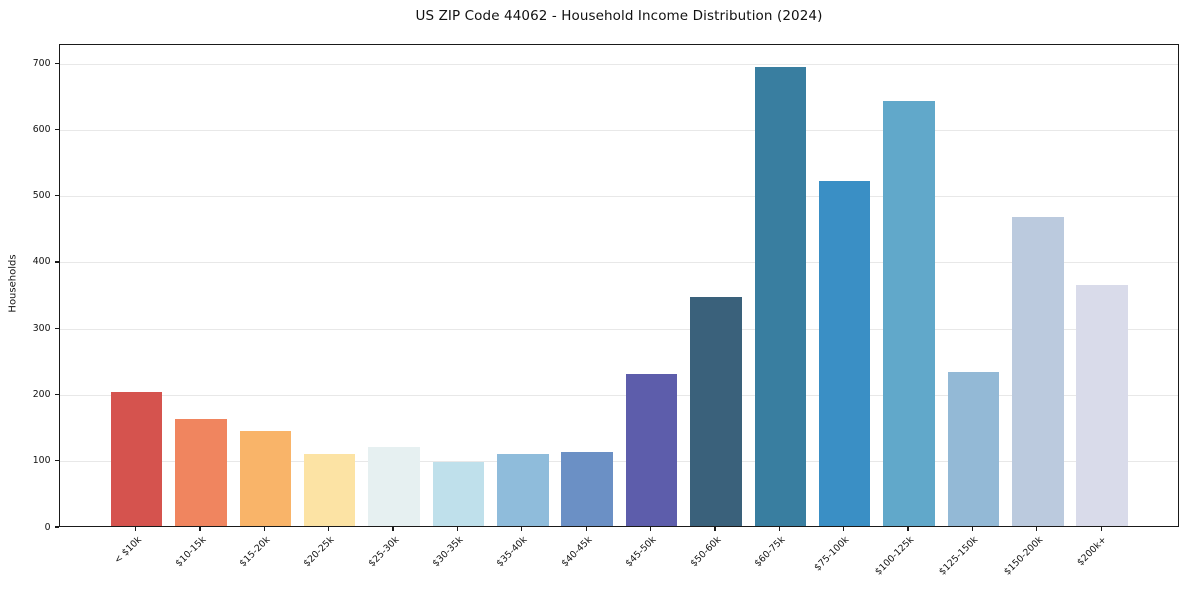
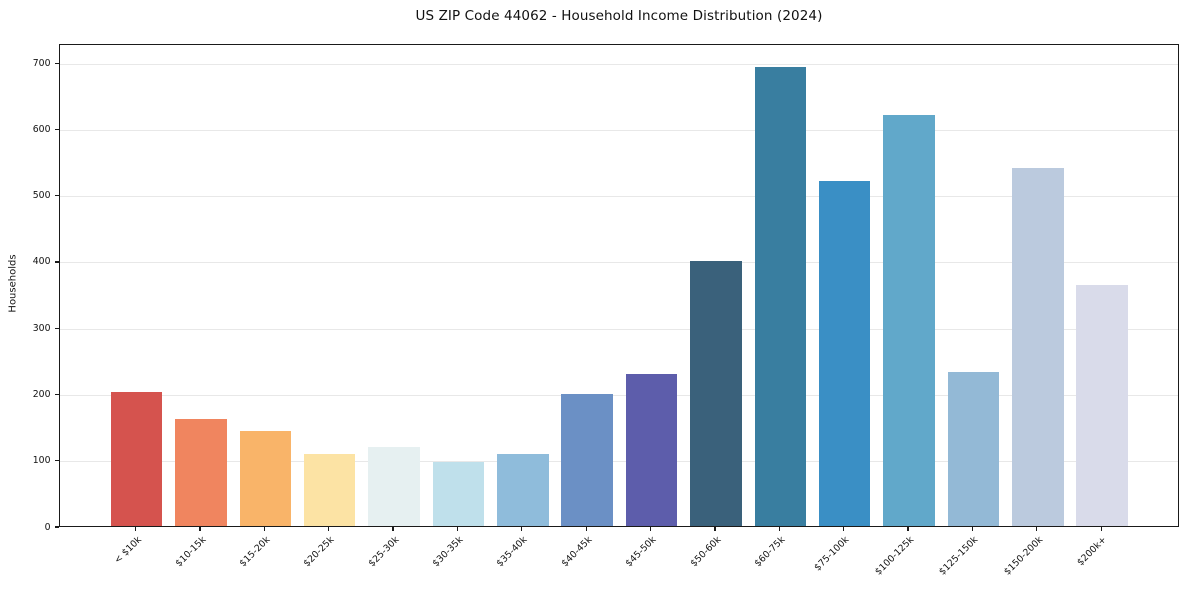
$40-45k: 110 -> 200
$50-60k: 340 -> 400
$100-125k: 640 -> 620
$150-200k: 470 -> 540
